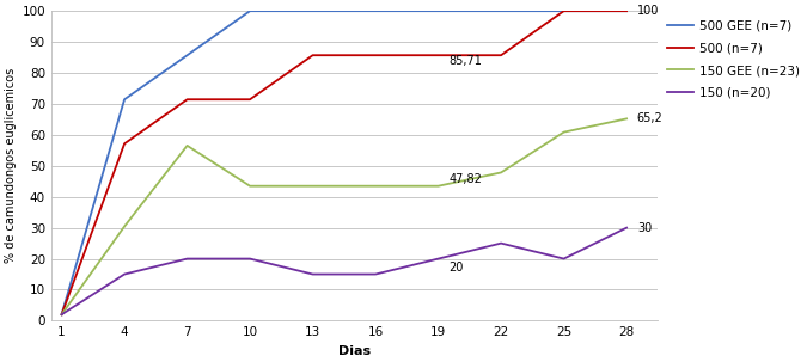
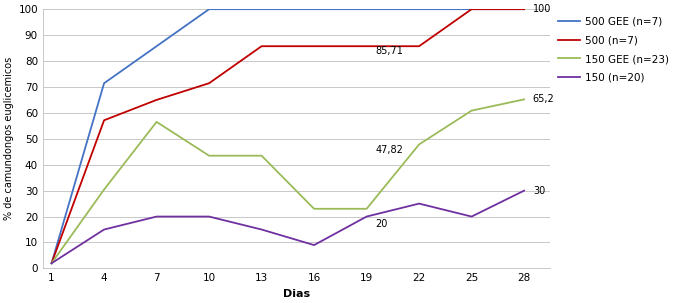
500 (n=7)/7: 71.4 -> 65.0
150 GEE (n=23)/16: 43.5 -> 23.0
150 (n=20)/16: 15 -> 9
150 GEE (n=23)/19: 43.5 -> 23.0
